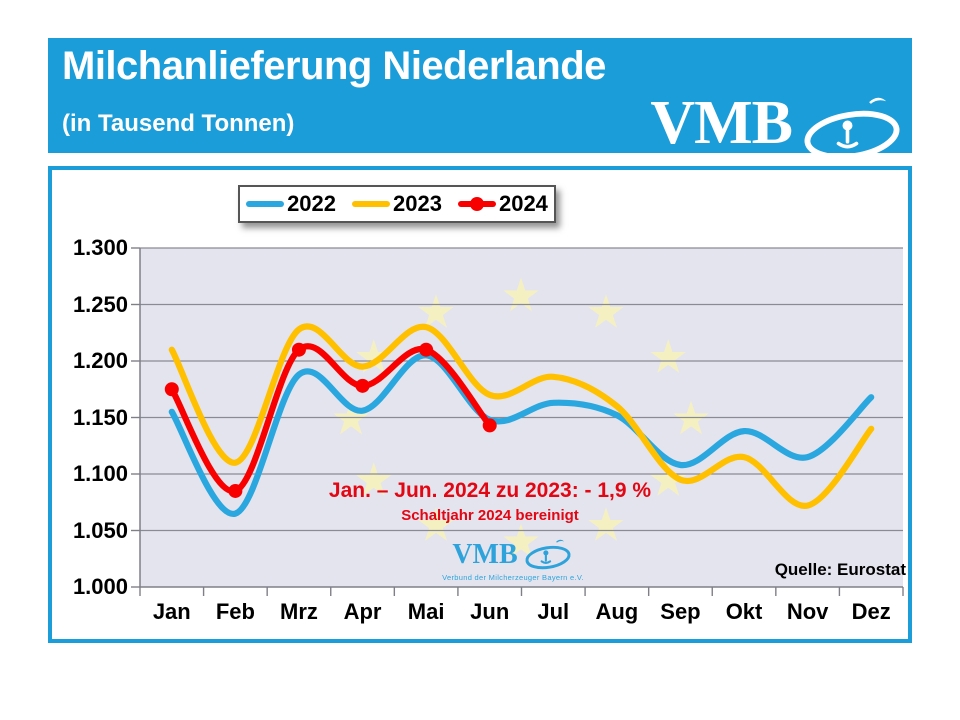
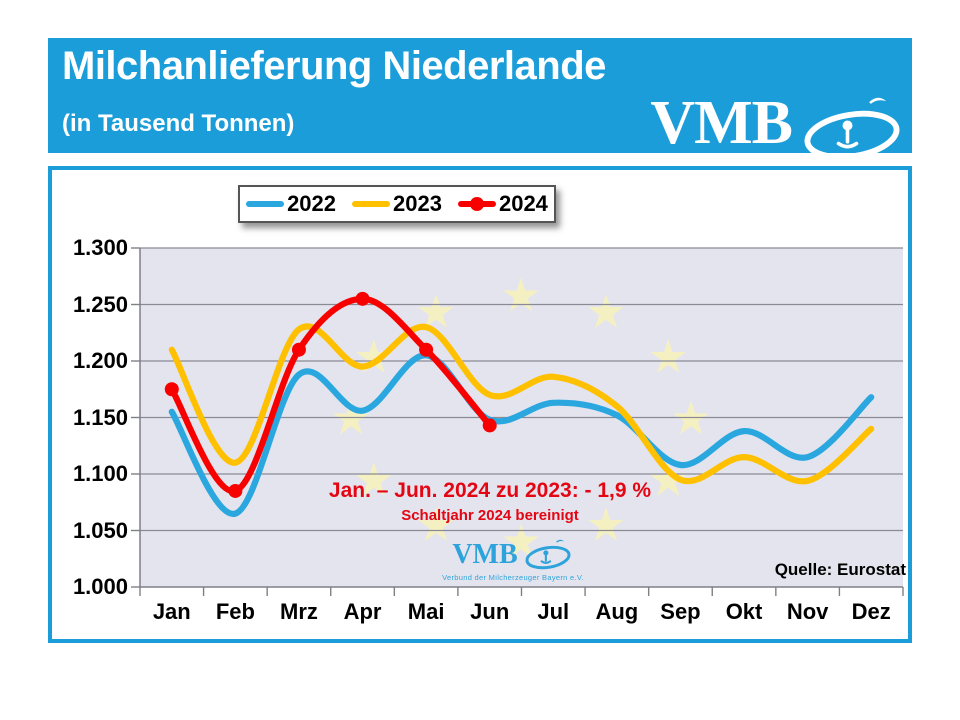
2024/Apr: 1178 -> 1255
2023/Nov: 1072 -> 1094
